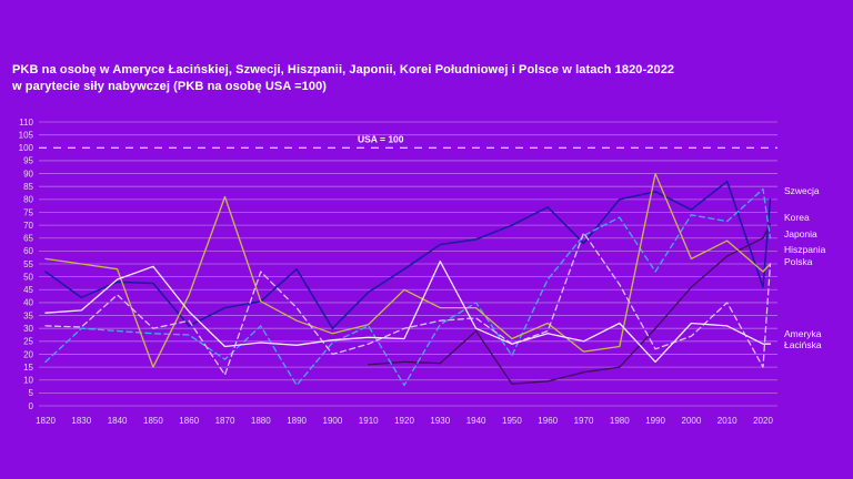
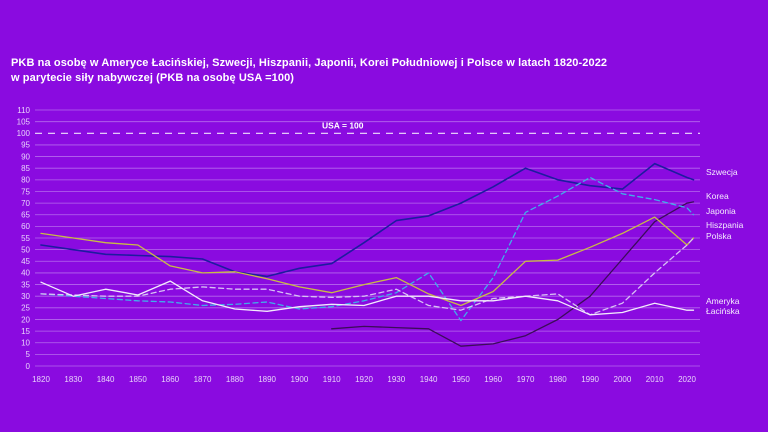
Japonia/1820: 17 -> 31
Szwecja/1830: 42 -> 50
Ameryka Łacińska/1830: 37 -> 30
Polska/1840: 43 -> 30
Ameryka Łacińska/1840: 49 -> 33
Hiszpania/1850: 15 -> 52
Ameryka Łacińska/1850: 54 -> 30
Szwecja/1860: 31 -> 47
Szwecja/1870: 38 -> 46
Japonia/1870: 18 -> 26
Hiszpania/1870: 81 -> 40
Polska/1870: 12 -> 34
Ameryka Łacińska/1870: 23 -> 28
Japonia/1880: 31 -> 26
Polska/1880: 52 -> 33
Szwecja/1890: 53 -> 38
Japonia/1890: 8 -> 28
Hiszpania/1890: 33 -> 38
Polska/1890: 38 -> 33
Szwecja/1900: 30 -> 42
Hiszpania/1900: 28 -> 34
Polska/1900: 20 -> 30
Japonia/1910: 31 -> 26
Polska/1910: 24 -> 30
Japonia/1920: 8 -> 28
Hiszpania/1920: 45 -> 35
Ameryka Łacińska/1930: 56 -> 30
Korea/1940: 29 -> 16
Hiszpania/1940: 38 -> 31
Polska/1940: 34 -> 26
Ameryka Łacińska/1950: 24 -> 28
Japonia/1960: 49 -> 38
Szwecja/1970: 63 -> 85
Hiszpania/1970: 21 -> 45
Polska/1970: 67 -> 30
Ameryka Łacińska/1970: 25 -> 30
Korea/1980: 15 -> 20
Hiszpania/1980: 23 -> 46
Polska/1980: 47 -> 31
Ameryka Łacińska/1980: 32 -> 28
Szwecja/1990: 83 -> 78
Japonia/1990: 52 -> 81
Hiszpania/1990: 90 -> 51
Ameryka Łacińska/1990: 17 -> 22
Ameryka Łacińska/2000: 32 -> 23
Korea/2010: 58 -> 62
Ameryka Łacińska/2010: 31 -> 27
Szwecja/2020: 46 -> 81
Korea/2020: 65 -> 70
Japonia/2020: 84 -> 68
Polska/2020: 15 -> 52
